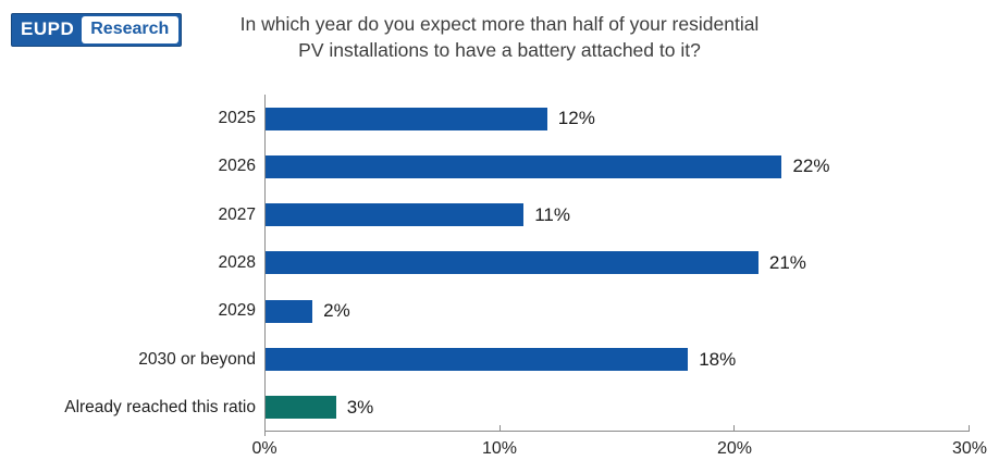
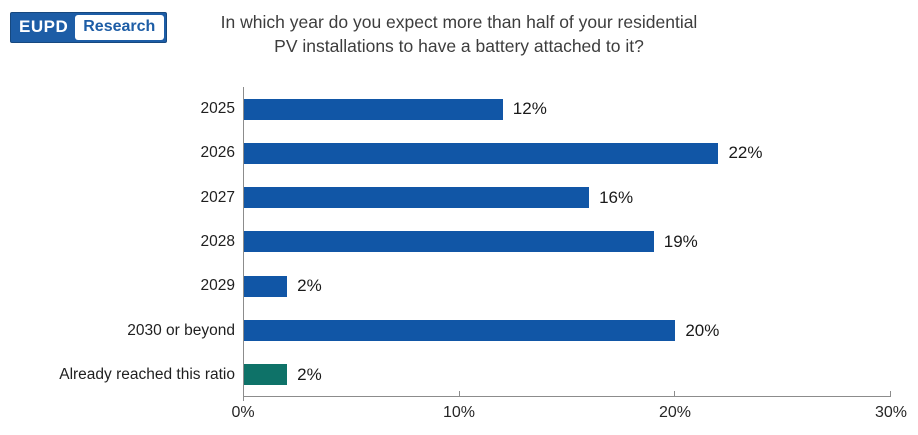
2027: 11% -> 16%
2028: 21% -> 19%
2030 or beyond: 18% -> 20%
Already reached this ratio: 3% -> 2%
